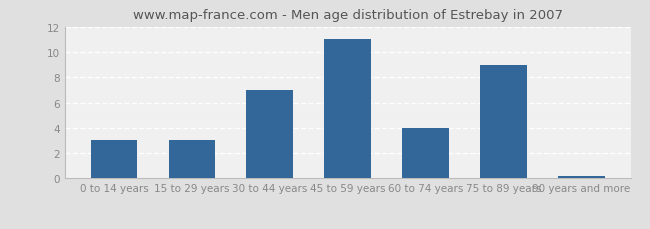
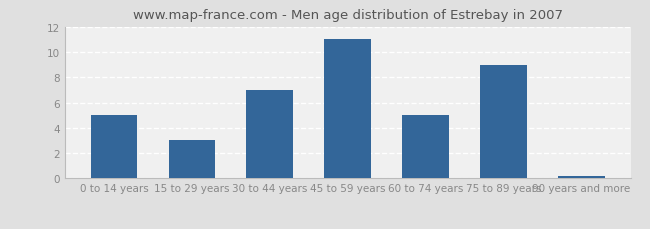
0 to 14 years: 3.0 -> 5.0
60 to 74 years: 4.0 -> 5.0
